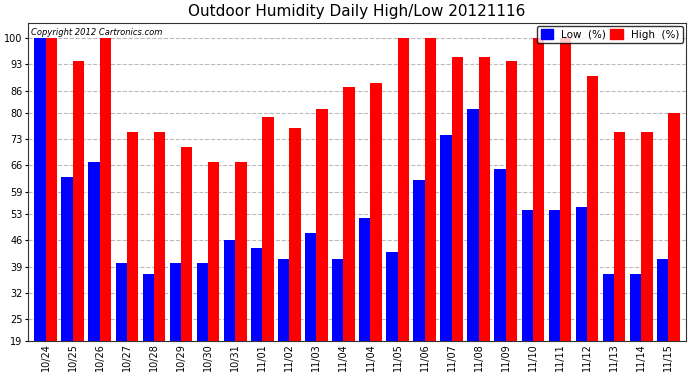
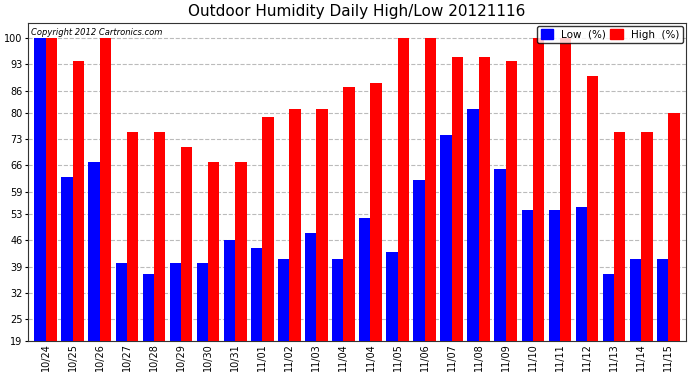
High (%)/11/02: 76 -> 81
Low (%)/11/14: 37 -> 41
